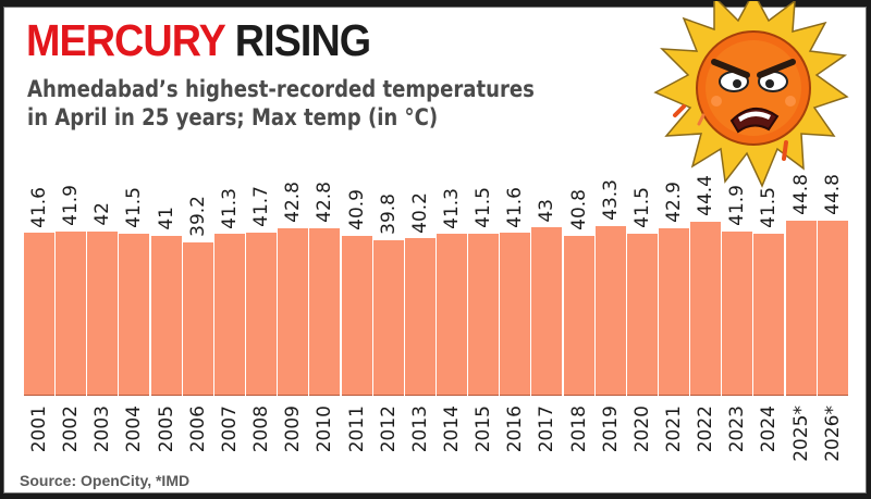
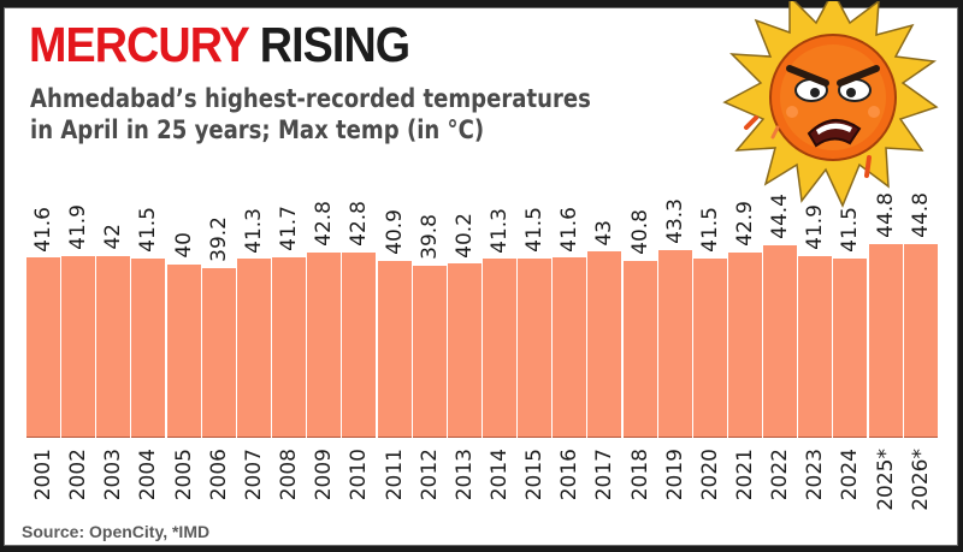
2005: 41 -> 40
